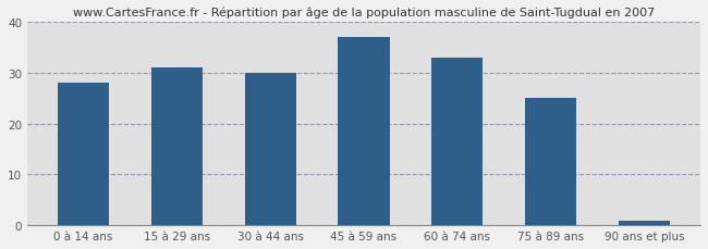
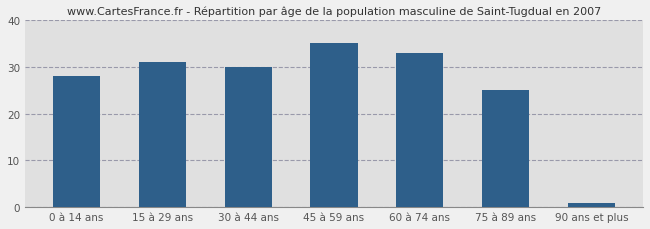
45 à 59 ans: 37 -> 35
